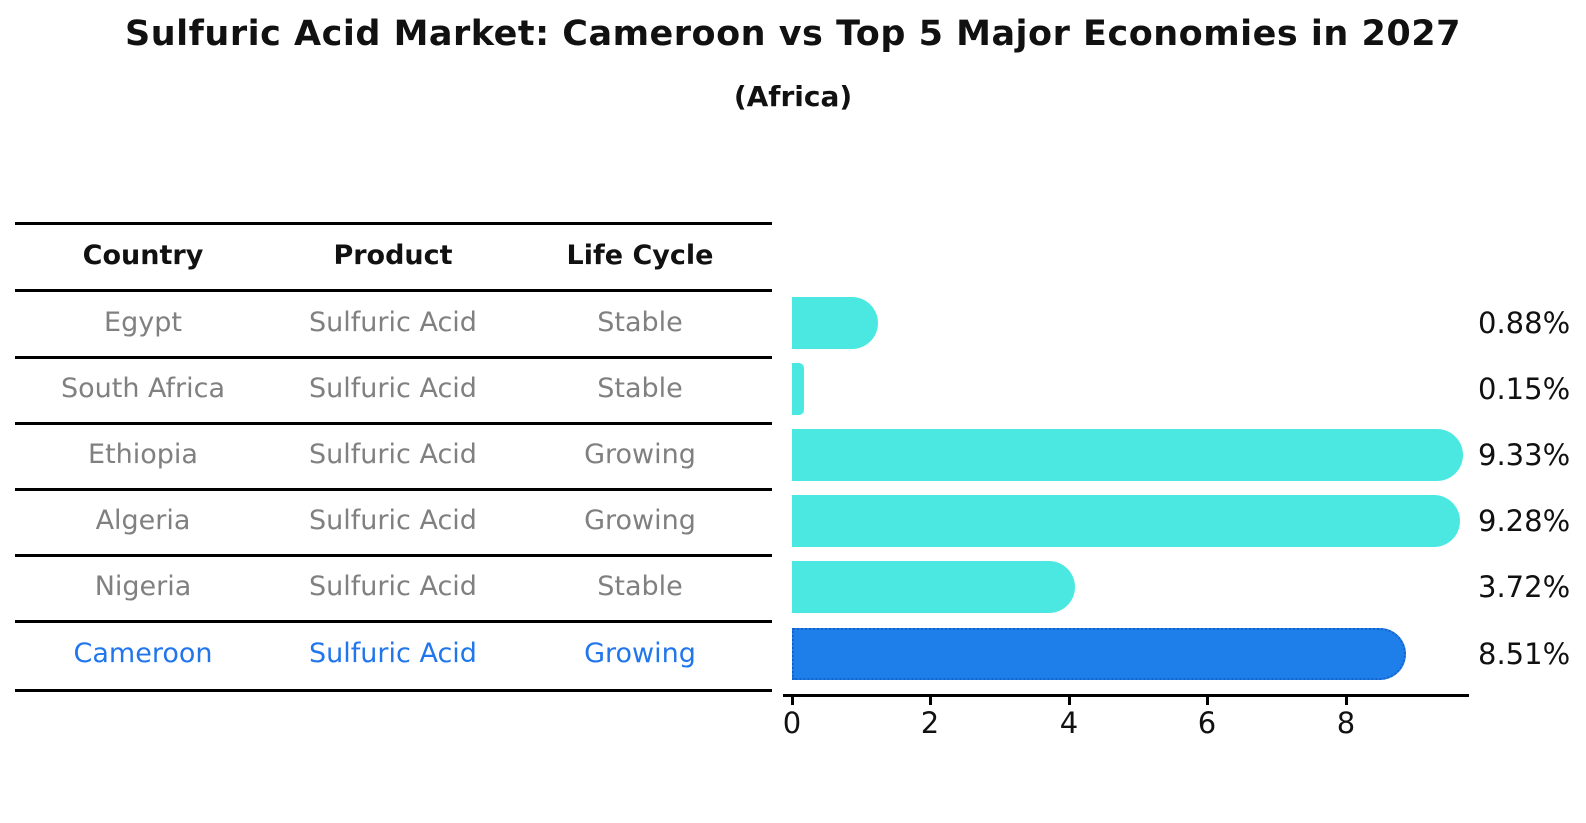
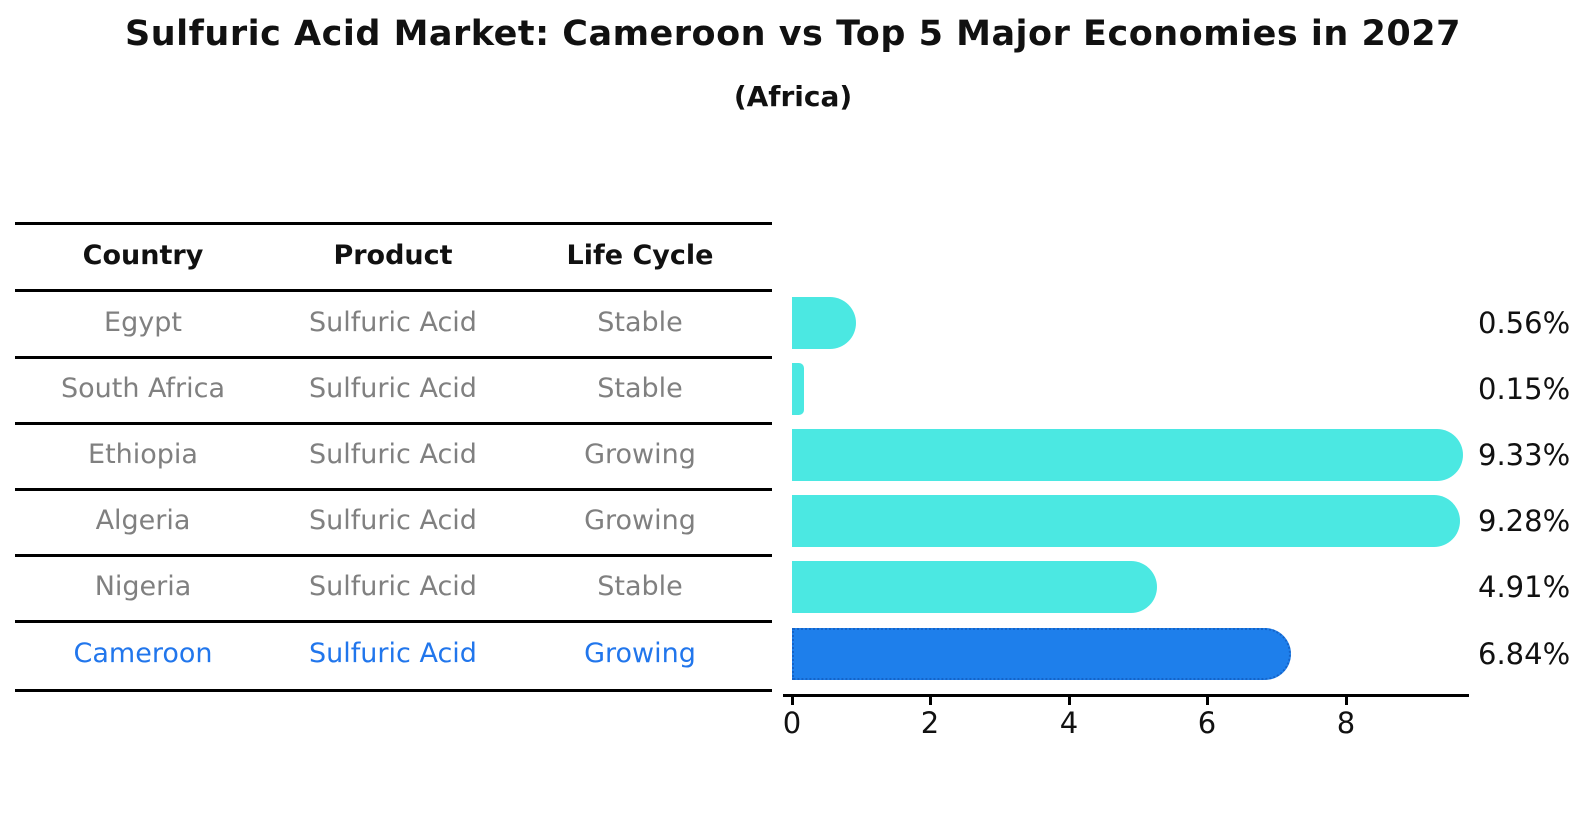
Egypt: 0.88% -> 0.56%
Nigeria: 3.72% -> 4.91%
Cameroon: 8.51% -> 6.84%
